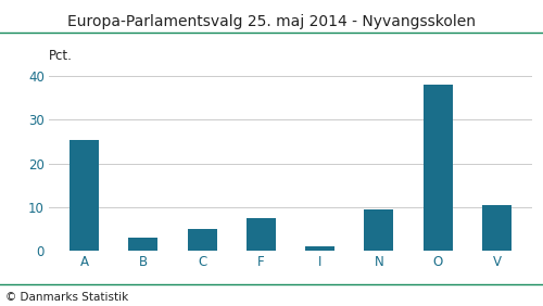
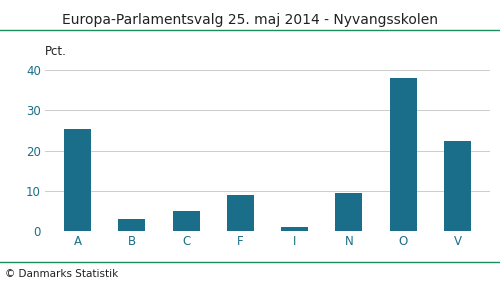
F: 7.5 -> 9.0
V: 10.5 -> 22.5
